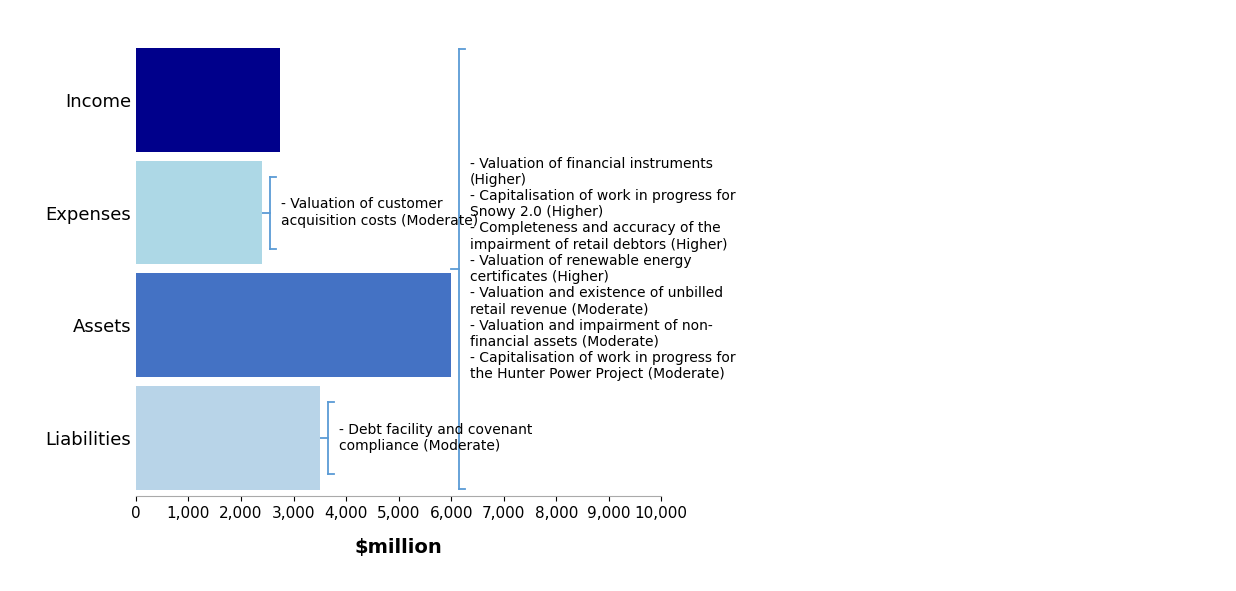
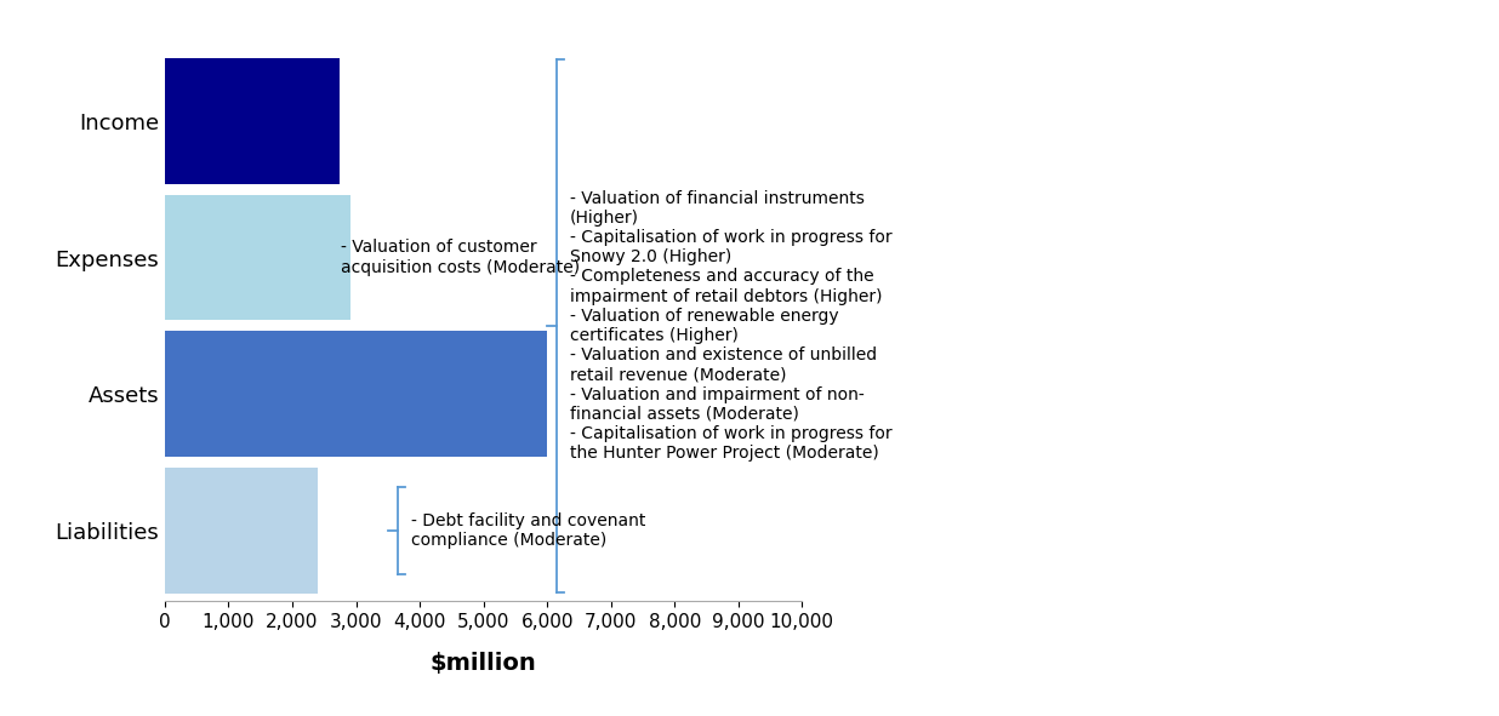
Expenses: 2,400 -> 2,920
Liabilities: 3,500 -> 2,400
